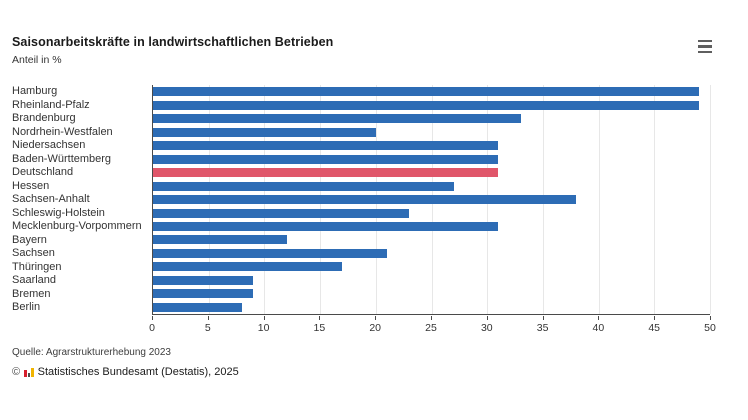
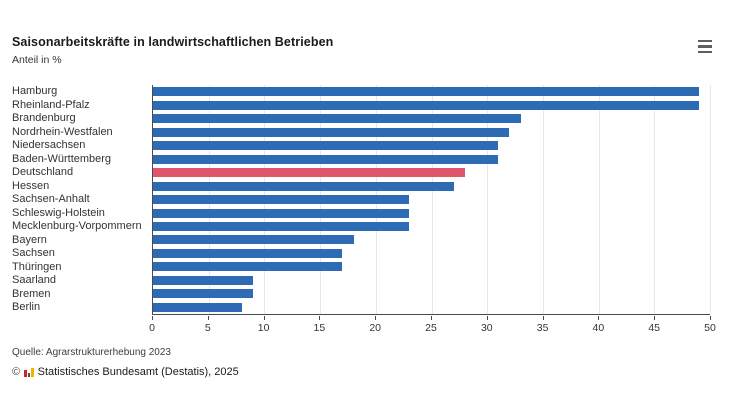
Nordrhein-Westfalen: 20 -> 32
Deutschland: 31 -> 28
Sachsen-Anhalt: 38 -> 23
Mecklenburg-Vorpommern: 31 -> 23
Bayern: 12 -> 18
Sachsen: 21 -> 17
